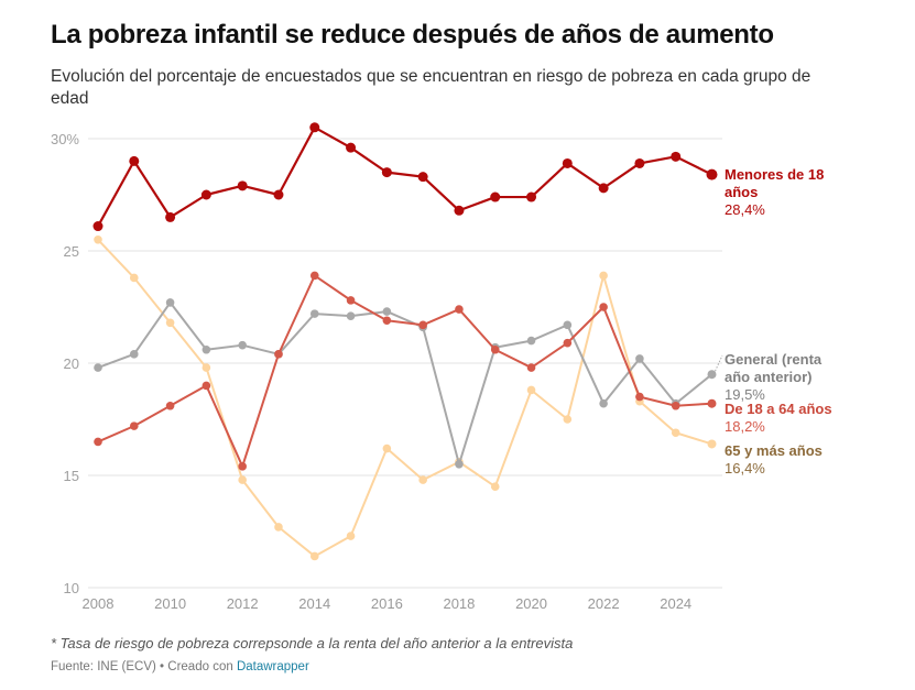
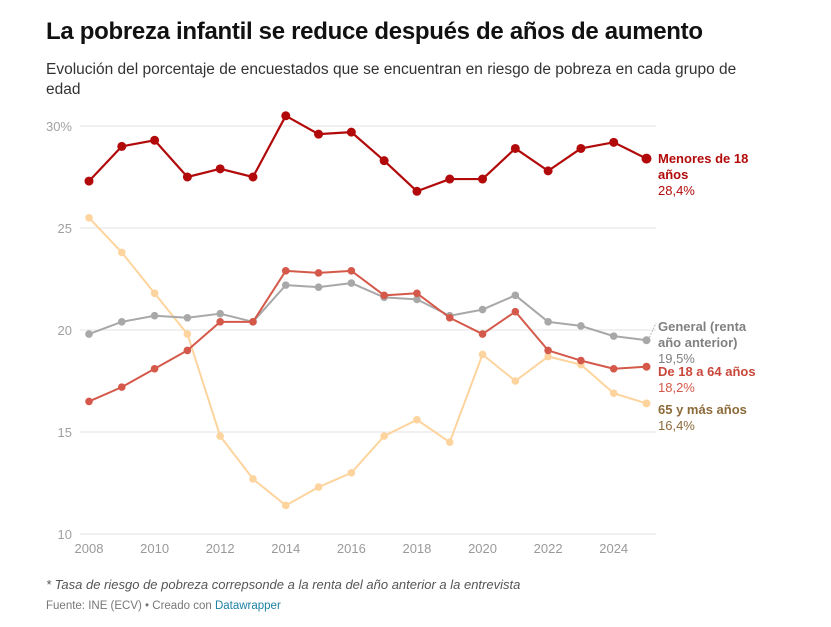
Menores de 18 años/2008: 26.1% -> 27.3%
Menores de 18 años/2010: 26.5% -> 29.3%
General (renta año anterior)/2010: 22.7% -> 20.7%
De 18 a 64 años/2012: 15.4% -> 20.4%
De 18 a 64 años/2014: 23.9% -> 22.9%
Menores de 18 años/2016: 28.5% -> 29.7%
De 18 a 64 años/2016: 21.9% -> 22.9%
65 y más años/2016: 16.2% -> 13.0%
General (renta año anterior)/2018: 15.5% -> 21.5%
De 18 a 64 años/2018: 22.4% -> 21.8%
General (renta año anterior)/2022: 18.2% -> 20.4%
De 18 a 64 años/2022: 22.5% -> 19.0%
65 y más años/2022: 23.9% -> 18.7%
General (renta año anterior)/2024: 18.2% -> 19.7%
